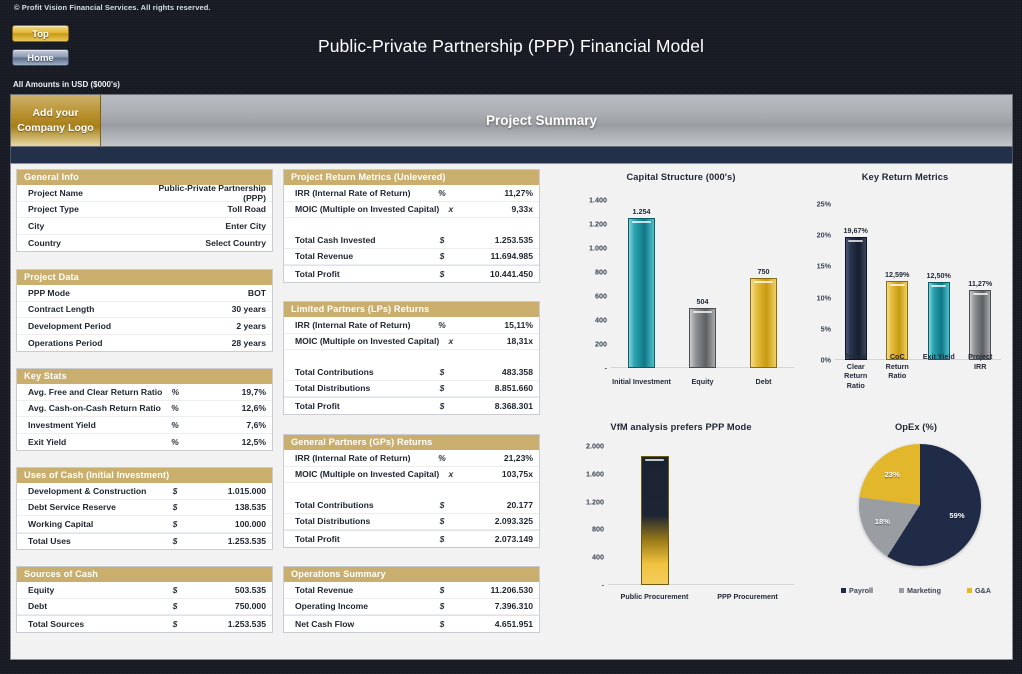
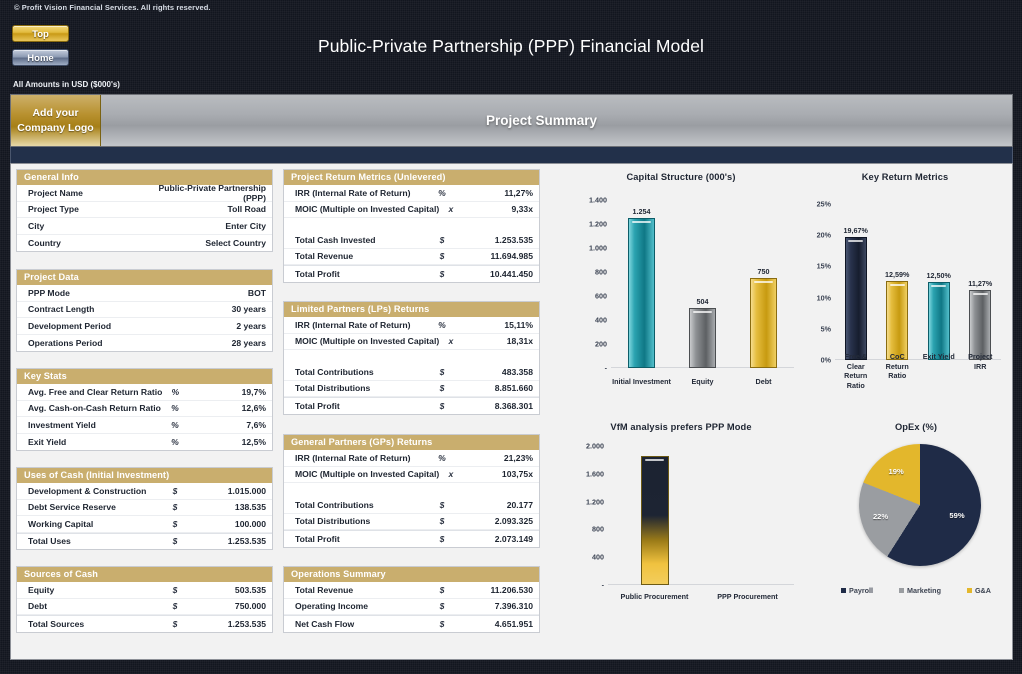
OpEx (%)/Marketing: 18% -> 22%
OpEx (%)/G&A: 23% -> 19%
